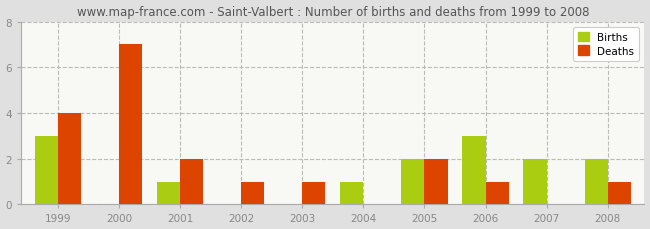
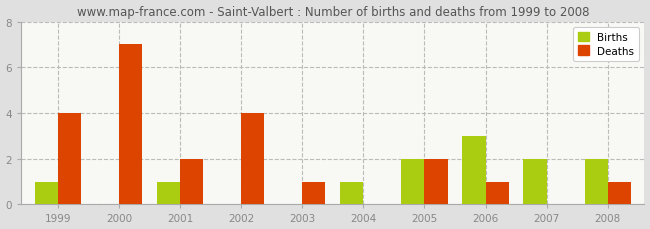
Births/1999: 3 -> 1
Deaths/2002: 1 -> 4
